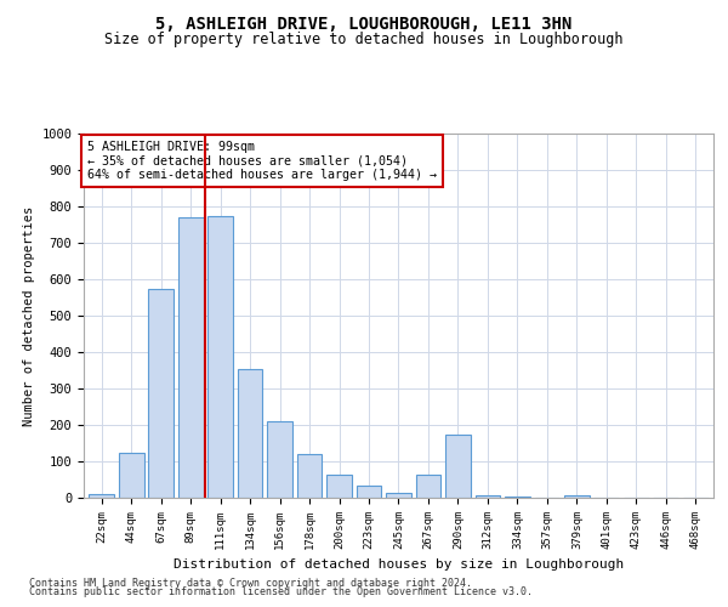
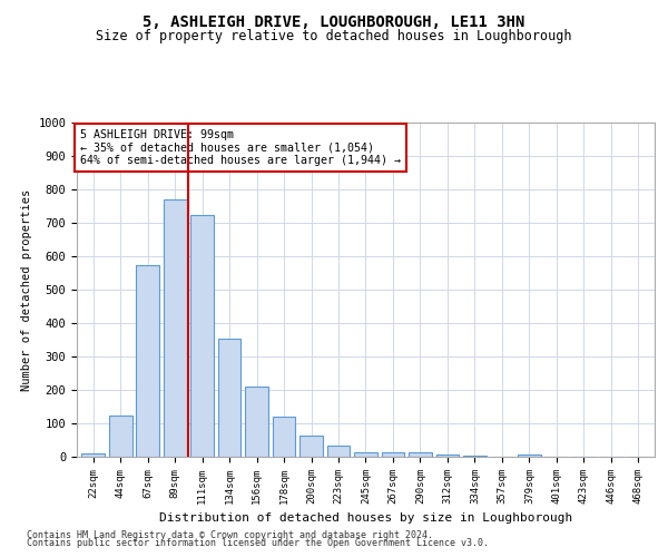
111sqm: 775 -> 725
267sqm: 65 -> 15
290sqm: 175 -> 15
